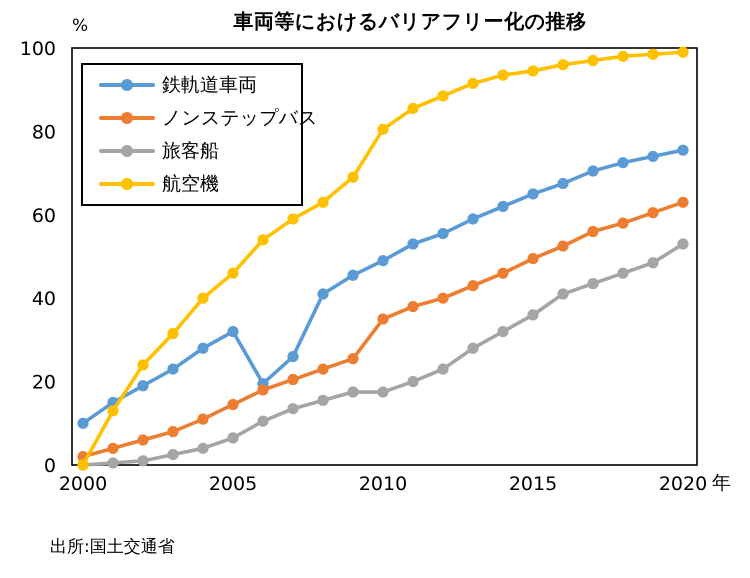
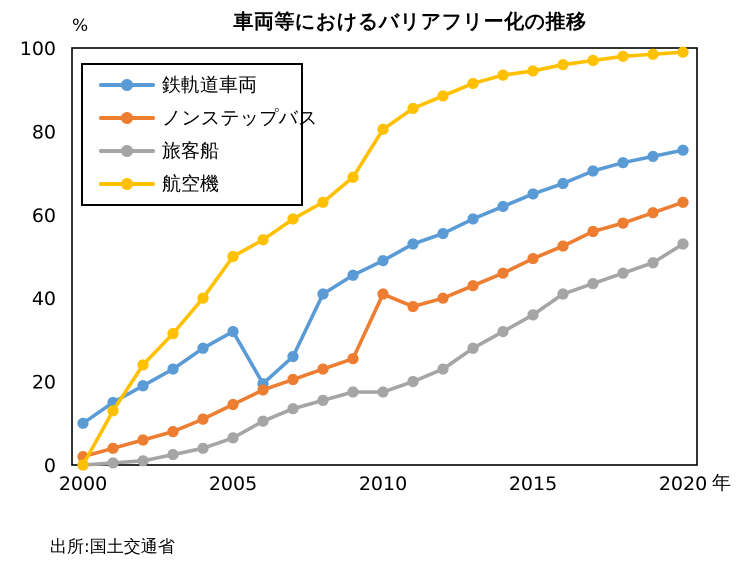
航空機/2005: 46 -> 50
ノンステップバス/2010: 35 -> 41
